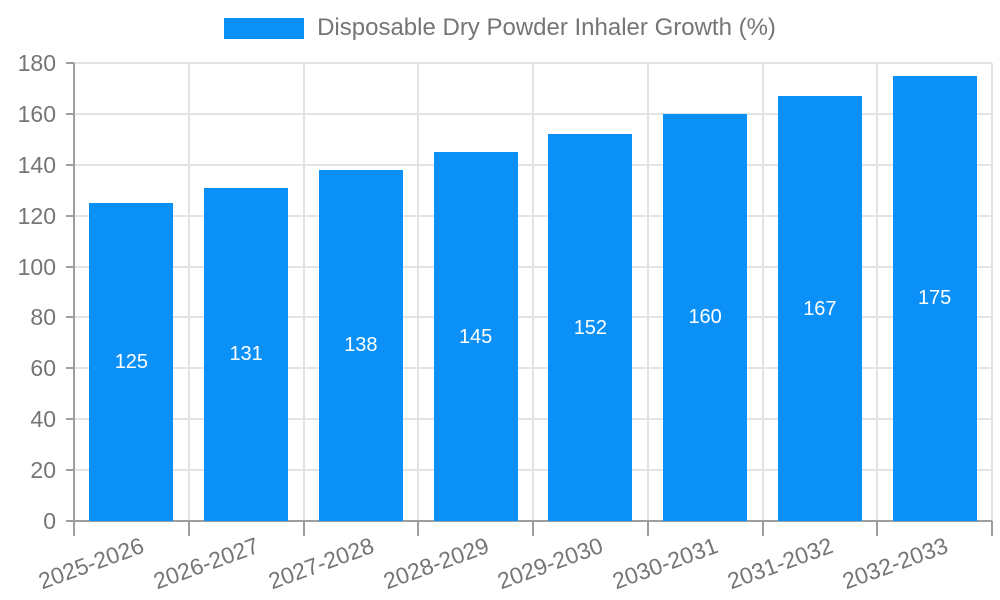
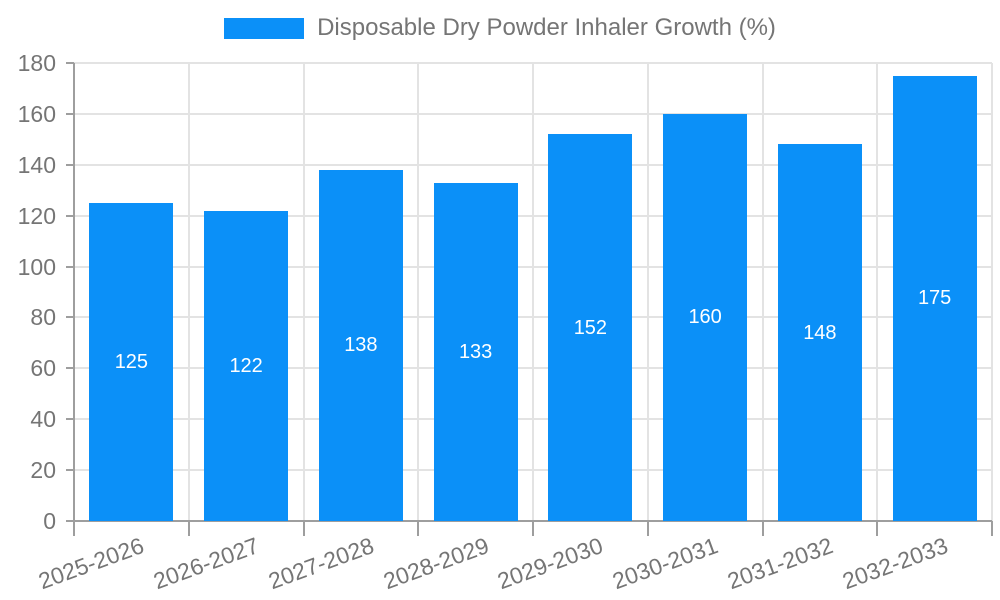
2026-2027: 131 -> 122
2028-2029: 145 -> 133
2031-2032: 167 -> 148
